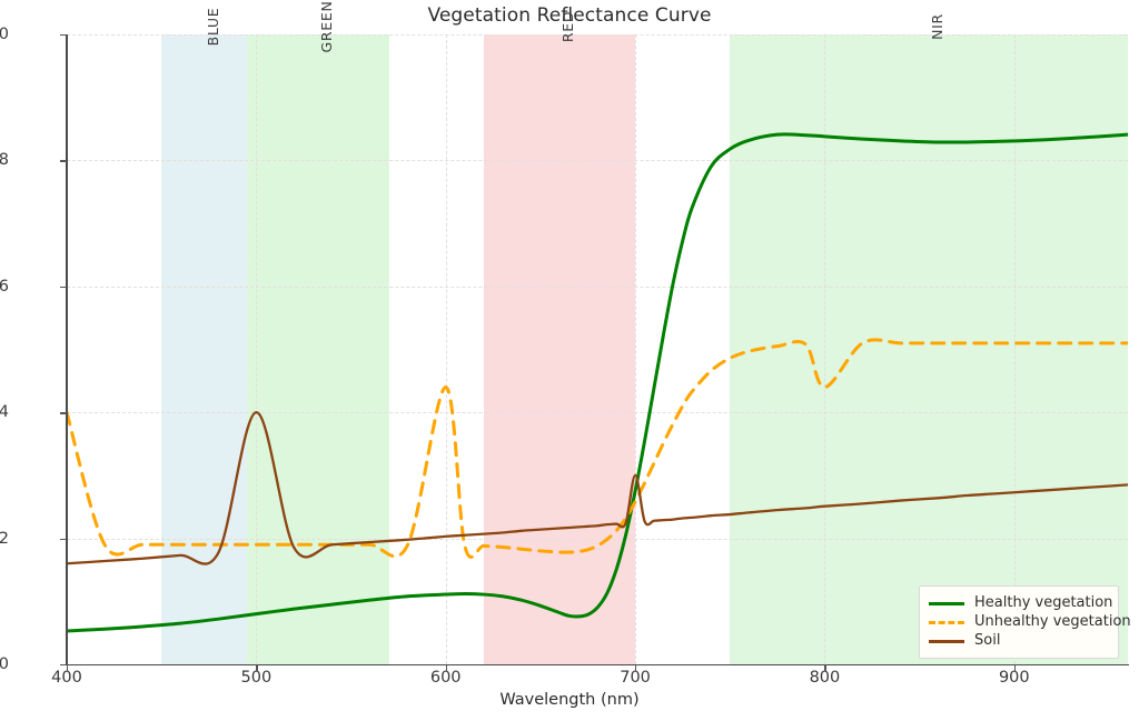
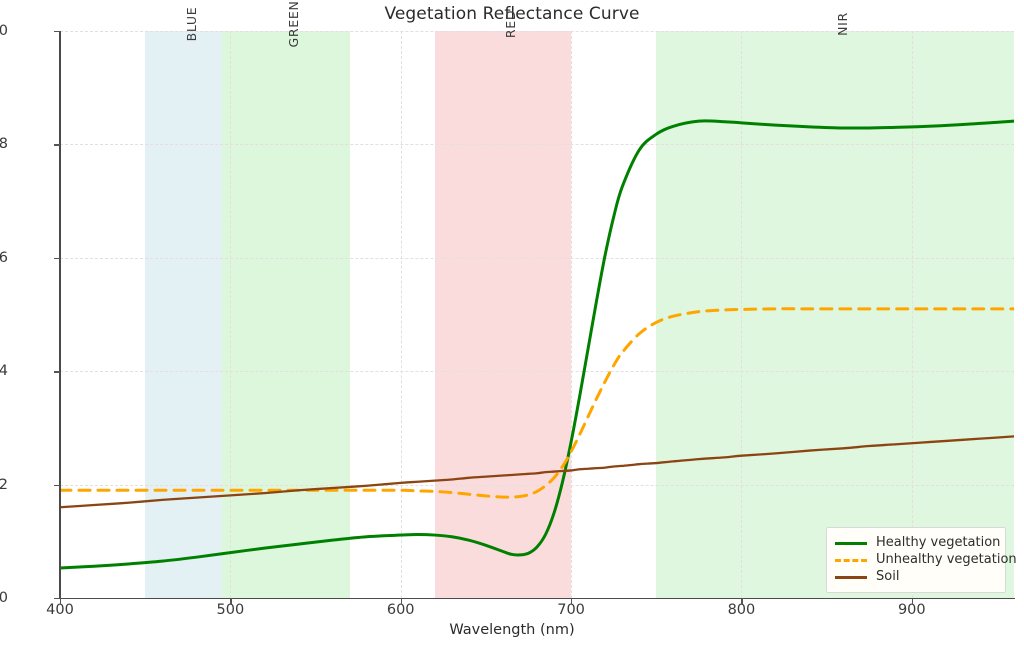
Unhealthy vegetation/400: 0.40 -> 0.19
Soil/500: 0.40 -> 0.18
Unhealthy vegetation/600: 0.44 -> 0.19
Soil/700: 0.30 -> 0.23
Unhealthy vegetation/800: 0.44 -> 0.51
